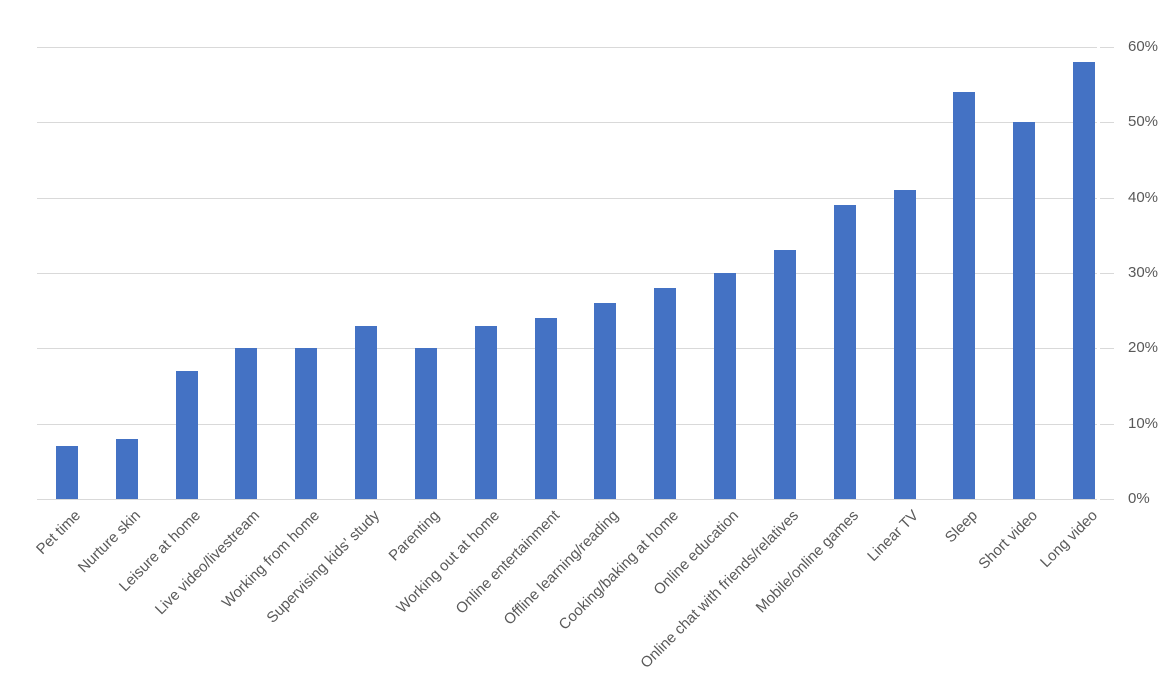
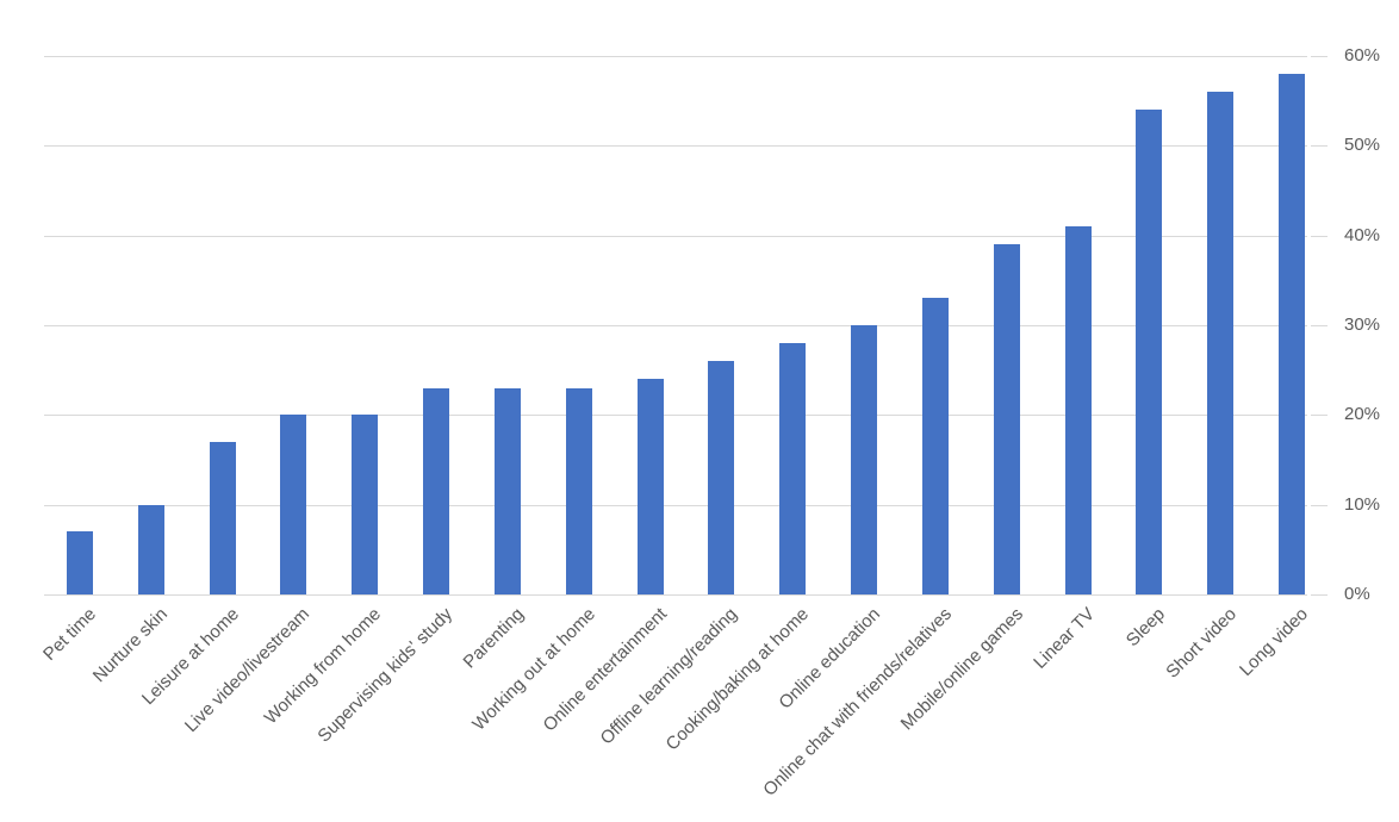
Nurture skin: 8% -> 10%
Parenting: 20% -> 23%
Short video: 50% -> 56%
